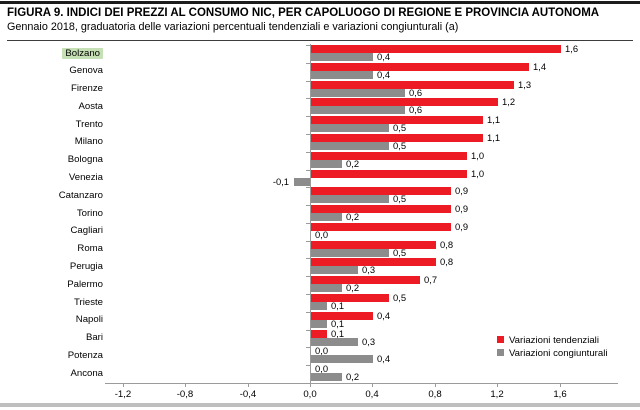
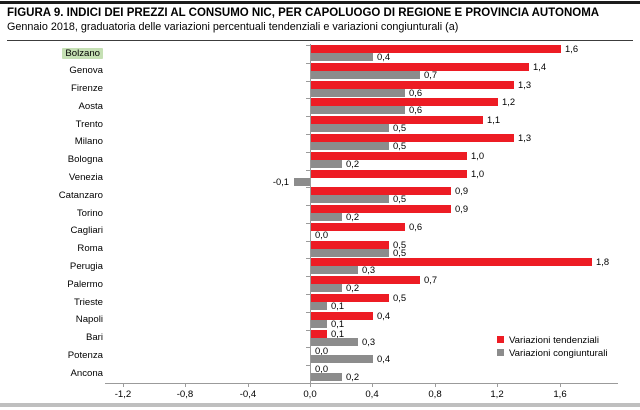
Variazioni congiunturali/Genova: 0,4 -> 0,7
Variazioni tendenziali/Milano: 1,1 -> 1,3
Variazioni tendenziali/Cagliari: 0,9 -> 0,6
Variazioni tendenziali/Roma: 0,8 -> 0,5
Variazioni tendenziali/Perugia: 0,8 -> 1,8
